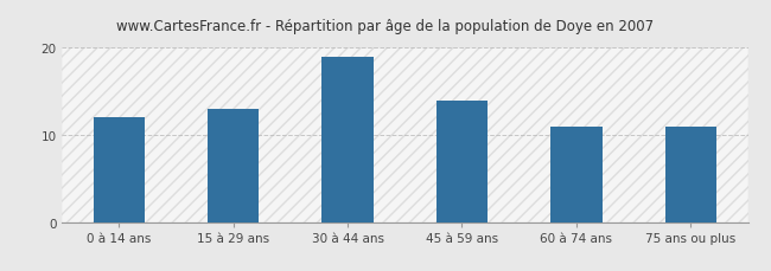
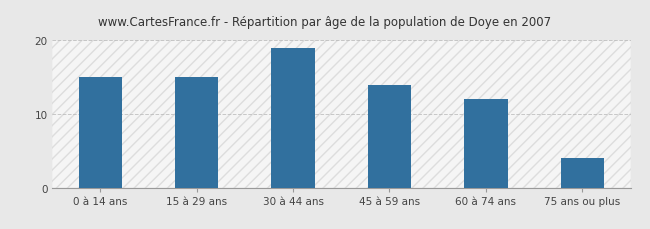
0 à 14 ans: 12 -> 15
15 à 29 ans: 13 -> 15
60 à 74 ans: 11 -> 12
75 ans ou plus: 11 -> 4
